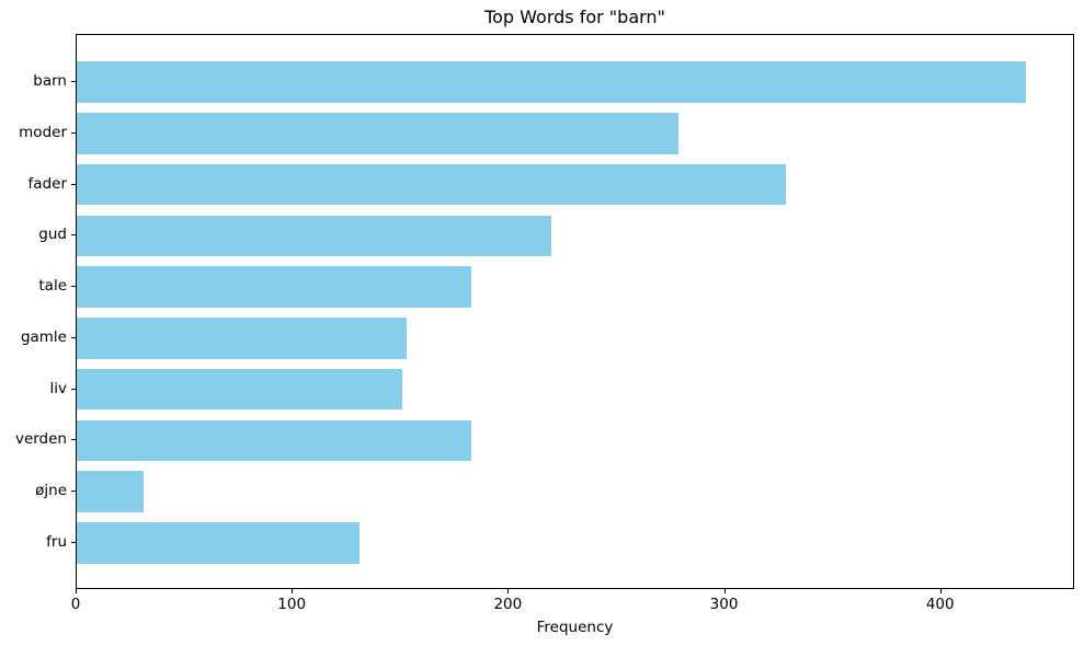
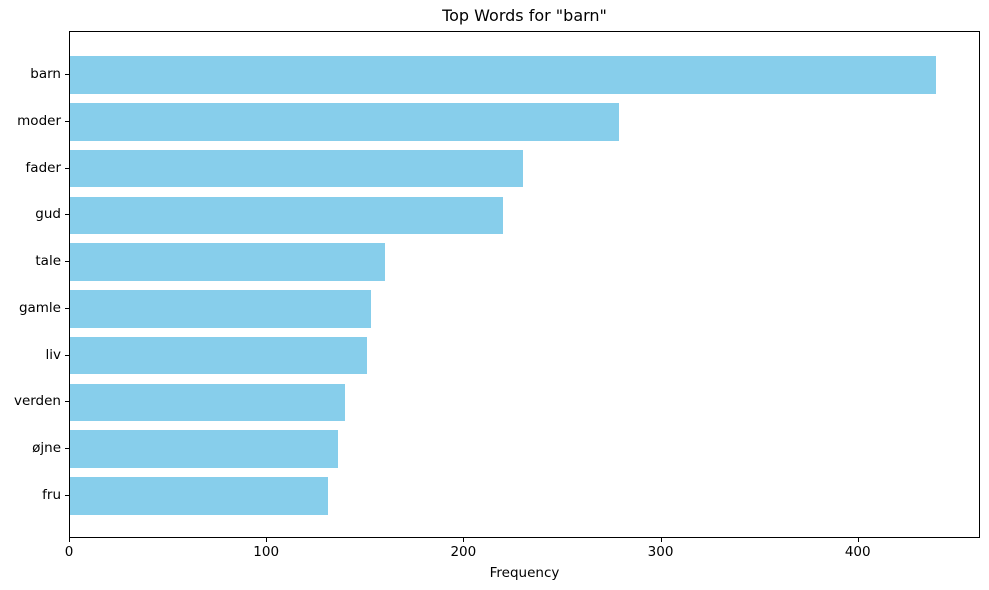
fader: 329 -> 230
tale: 183 -> 160
verden: 183 -> 140
øjne: 31 -> 136
